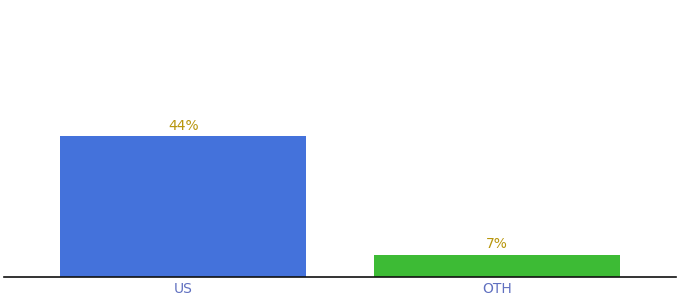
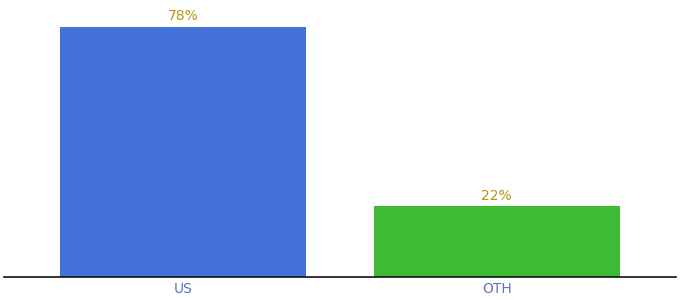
US: 44% -> 78%
OTH: 7% -> 22%
